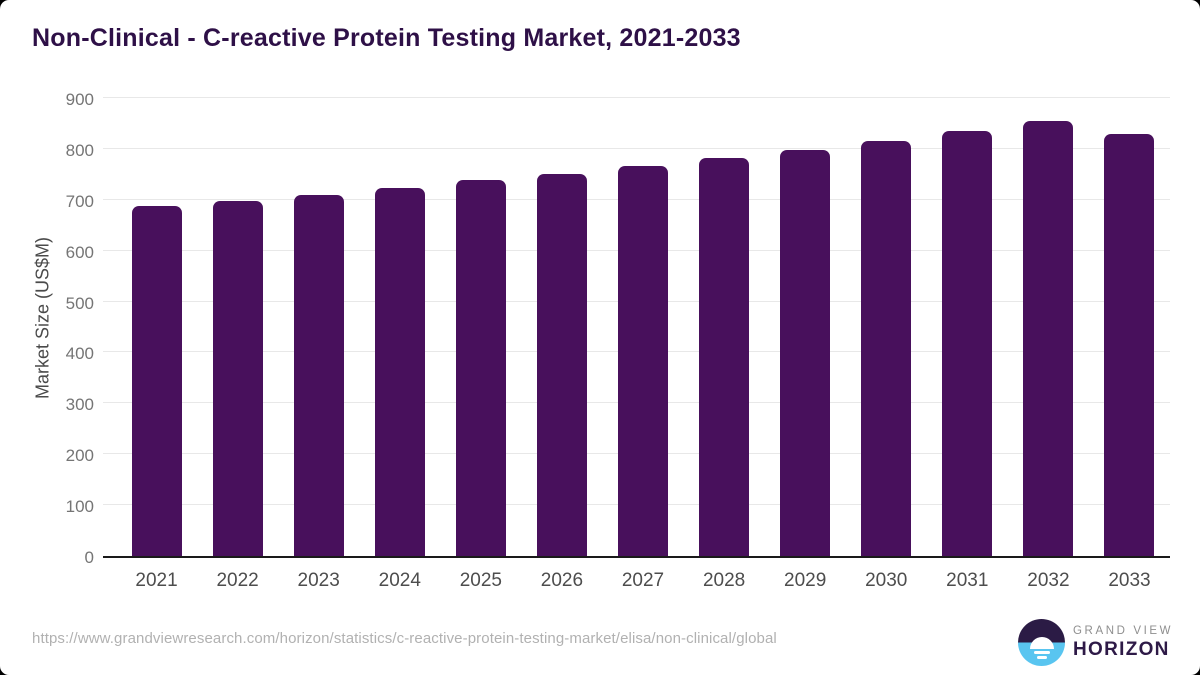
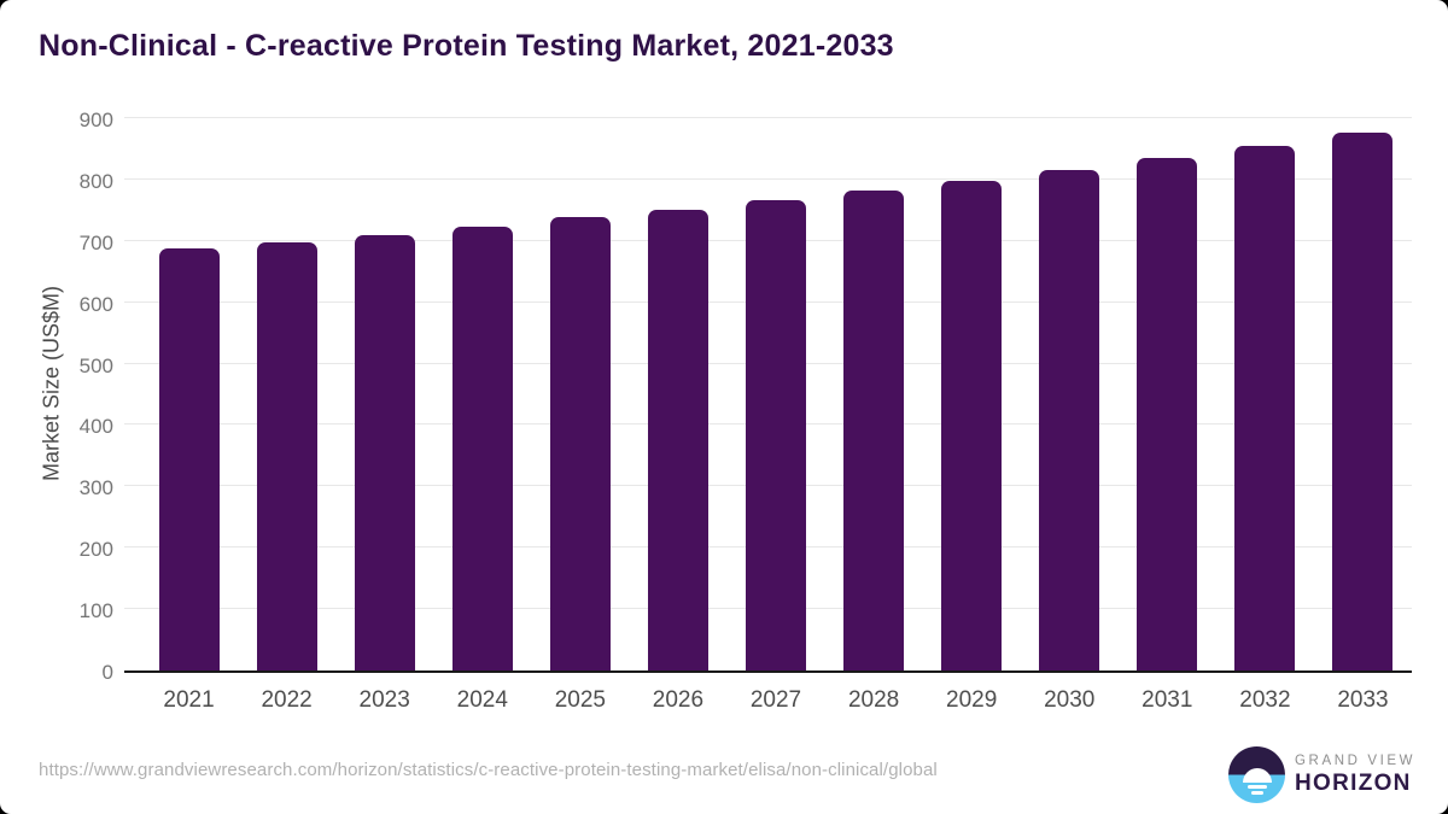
2033: 830 -> 880
